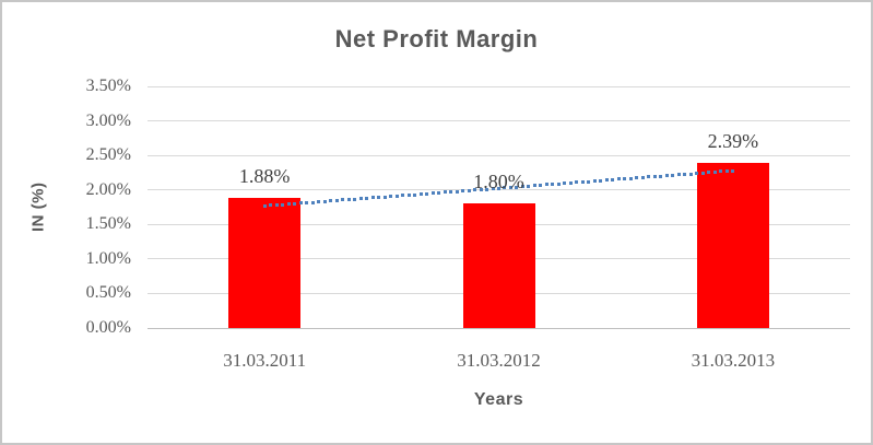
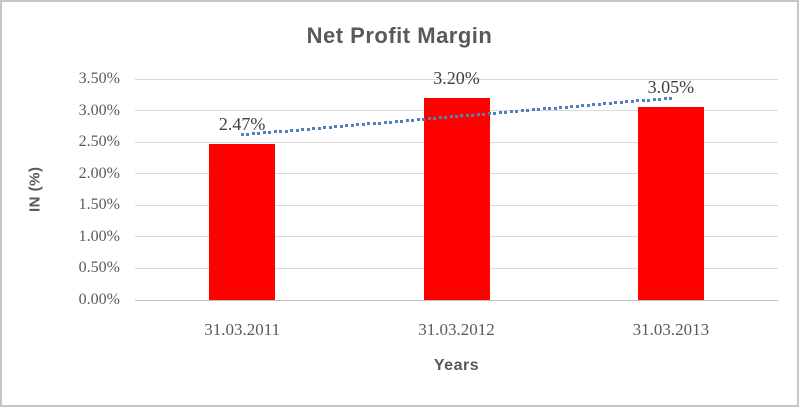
31.03.2011: 1.88% -> 2.47%
31.03.2012: 1.80% -> 3.20%
31.03.2013: 2.39% -> 3.05%
